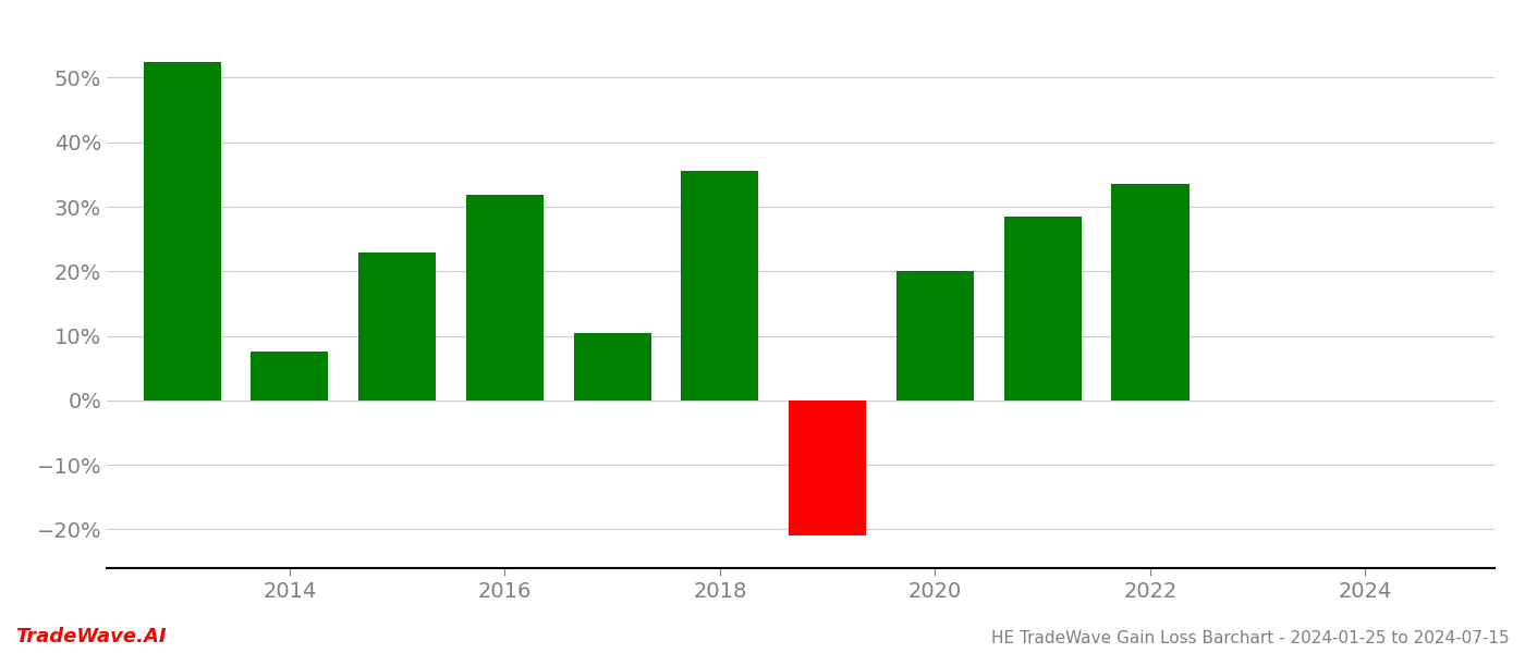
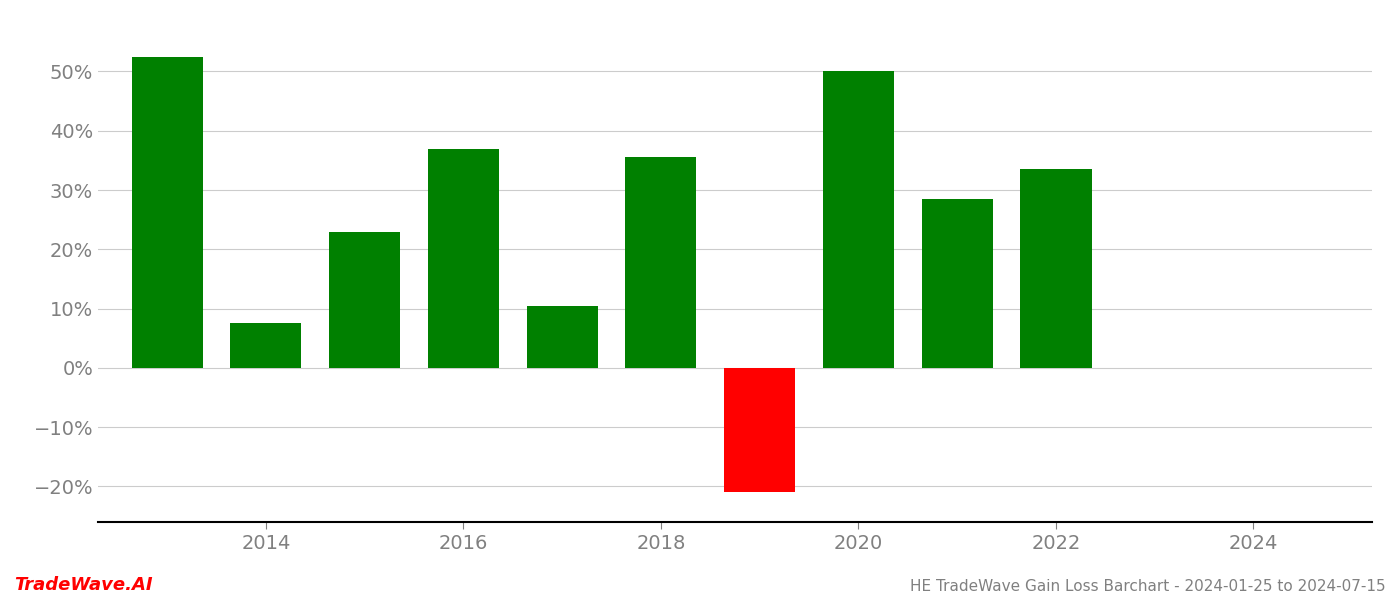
2016: 31.8% -> 37.0%
2020: 20.0% -> 50.0%
